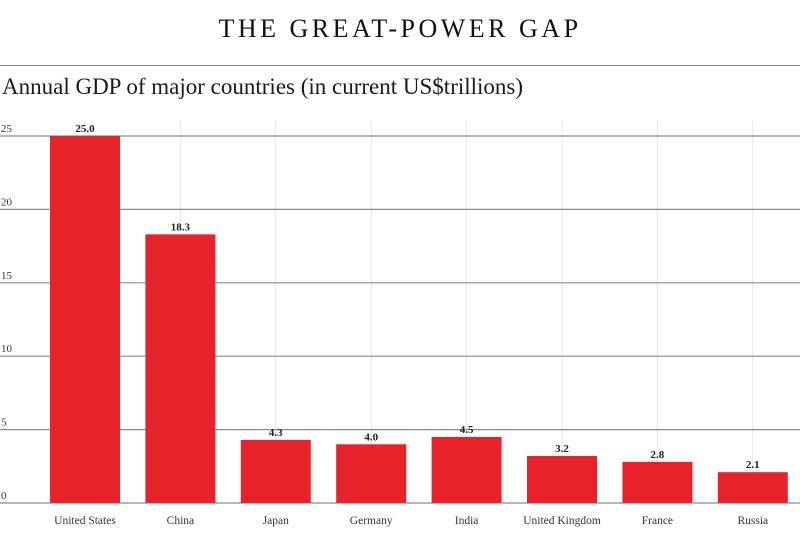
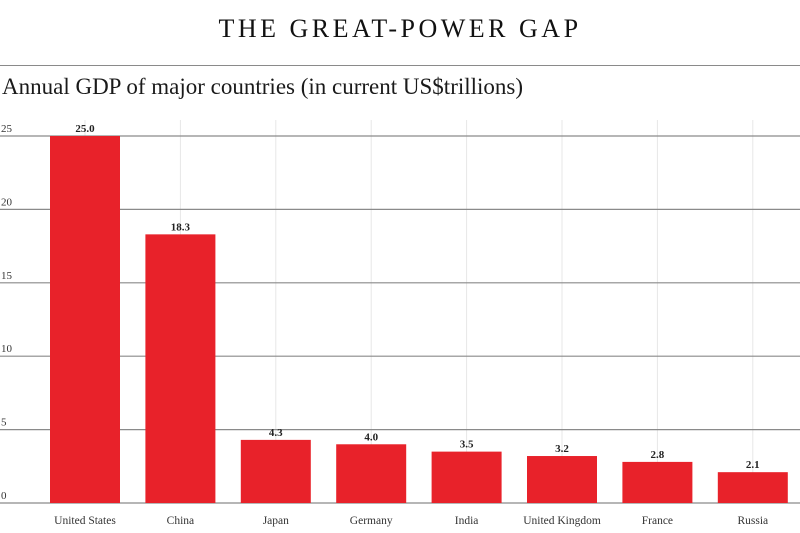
India: 4.5 -> 3.5
